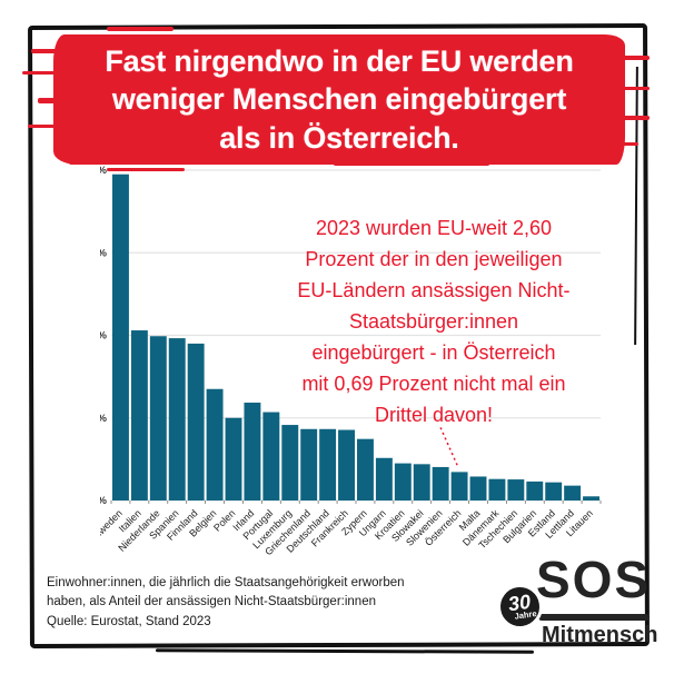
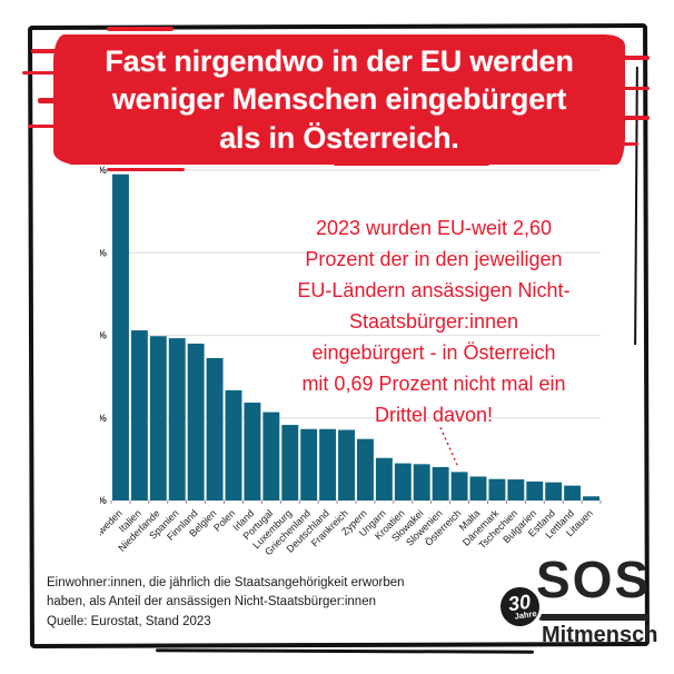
Belgien: 2.7% -> 3.5%
Polen: 2.0% -> 2.7%
